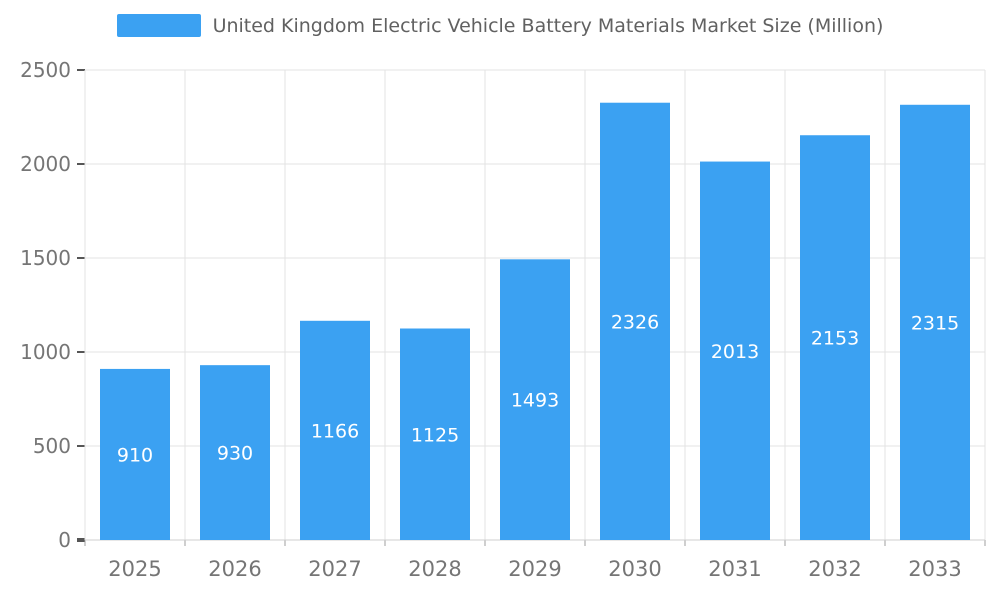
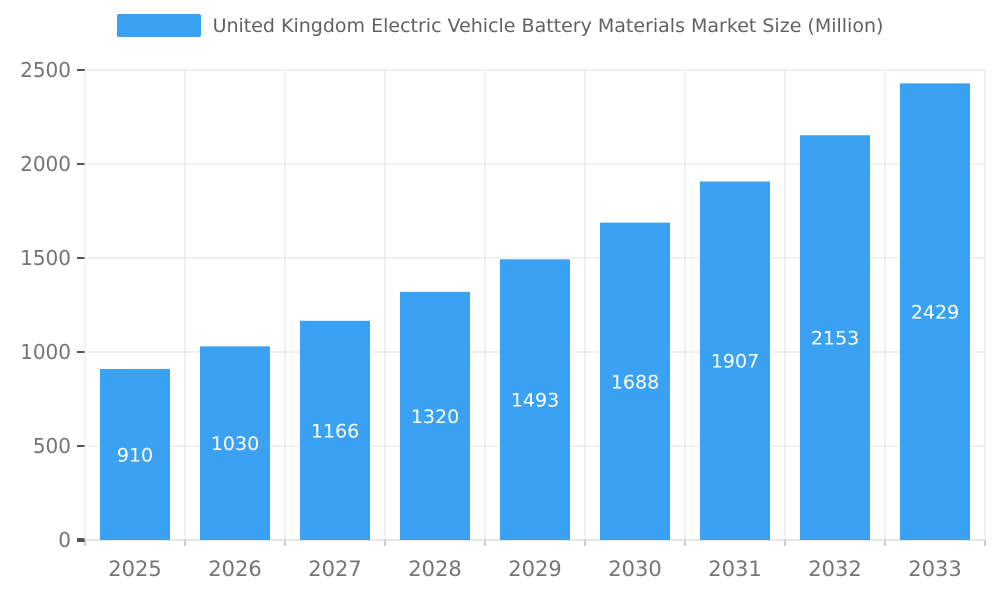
2026: 930 -> 1030
2028: 1125 -> 1320
2030: 2326 -> 1688
2031: 2013 -> 1907
2033: 2315 -> 2429
